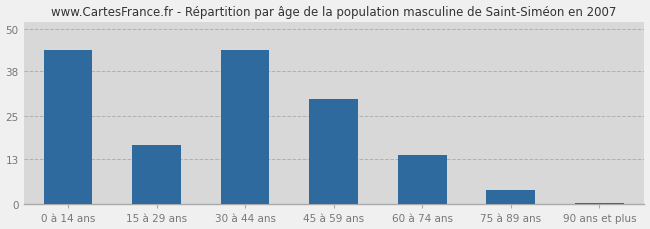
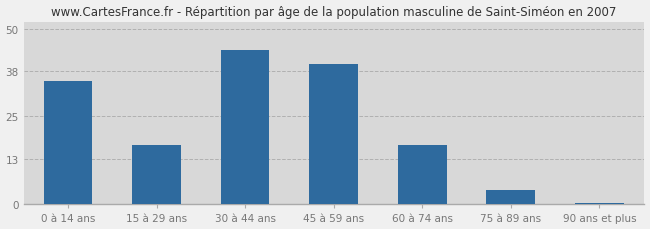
0 à 14 ans: 44.0 -> 35.0
45 à 59 ans: 30.0 -> 40.0
60 à 74 ans: 14.0 -> 17.0
